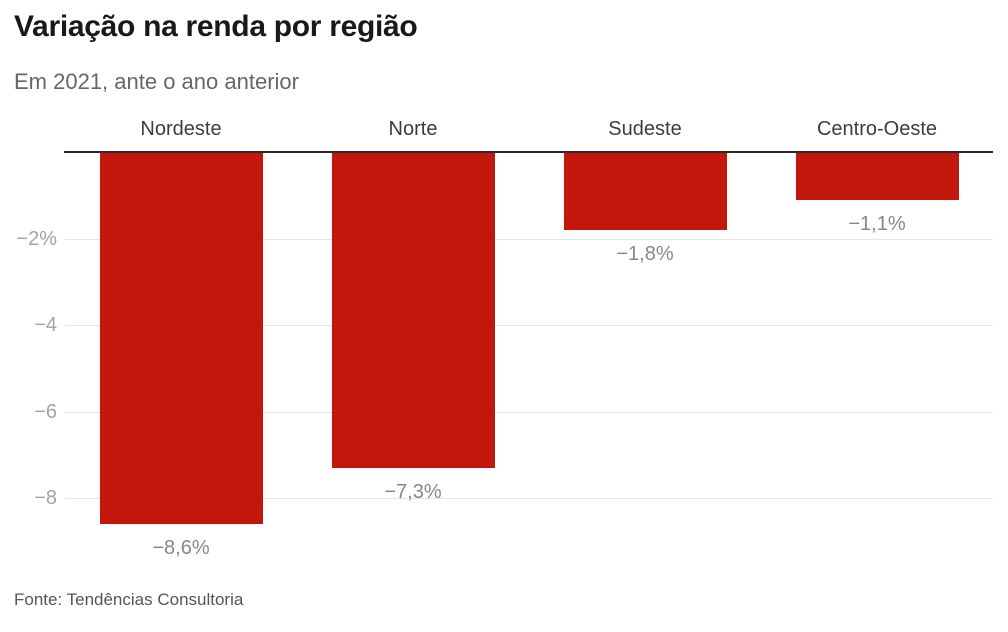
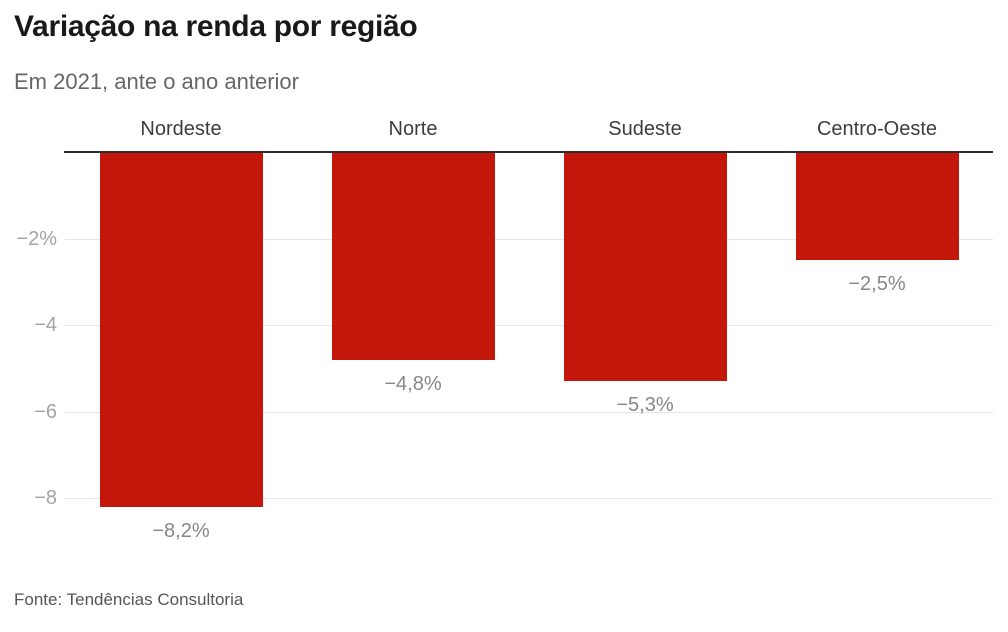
Nordeste: −8,6% -> −8,2%
Norte: −7,3% -> −4,8%
Sudeste: −1,8% -> −5,3%
Centro-Oeste: −1,1% -> −2,5%
